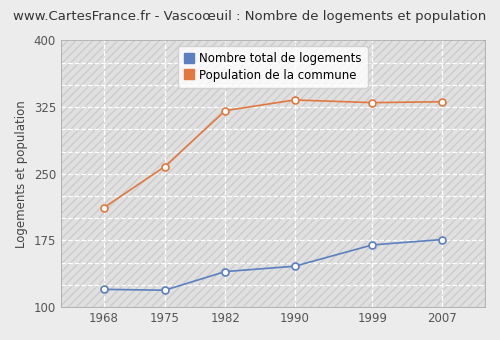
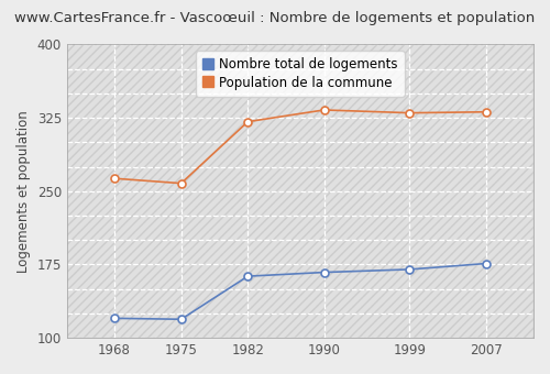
Population de la commune/1968: 212 -> 263
Nombre total de logements/1982: 140 -> 163
Nombre total de logements/1990: 146 -> 167
